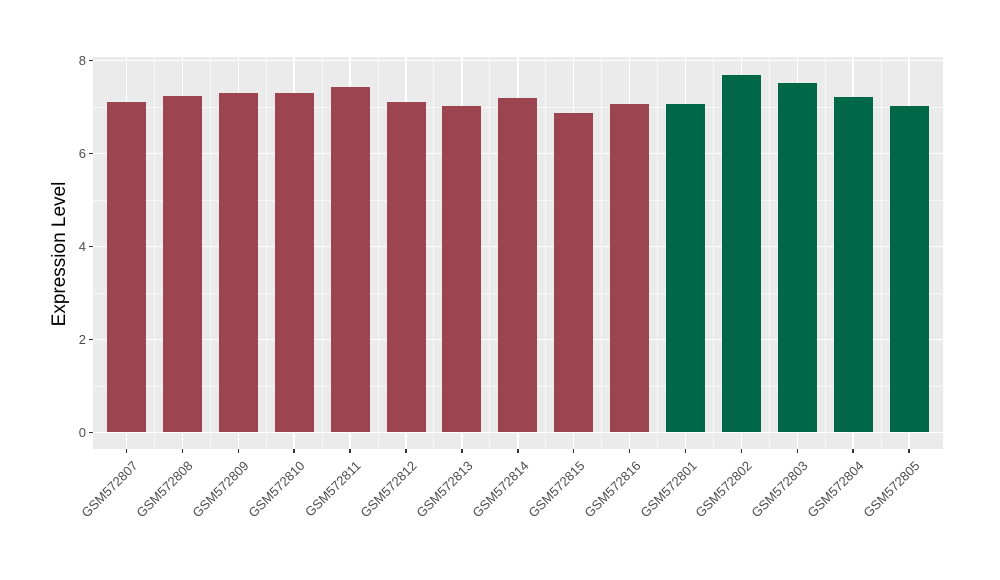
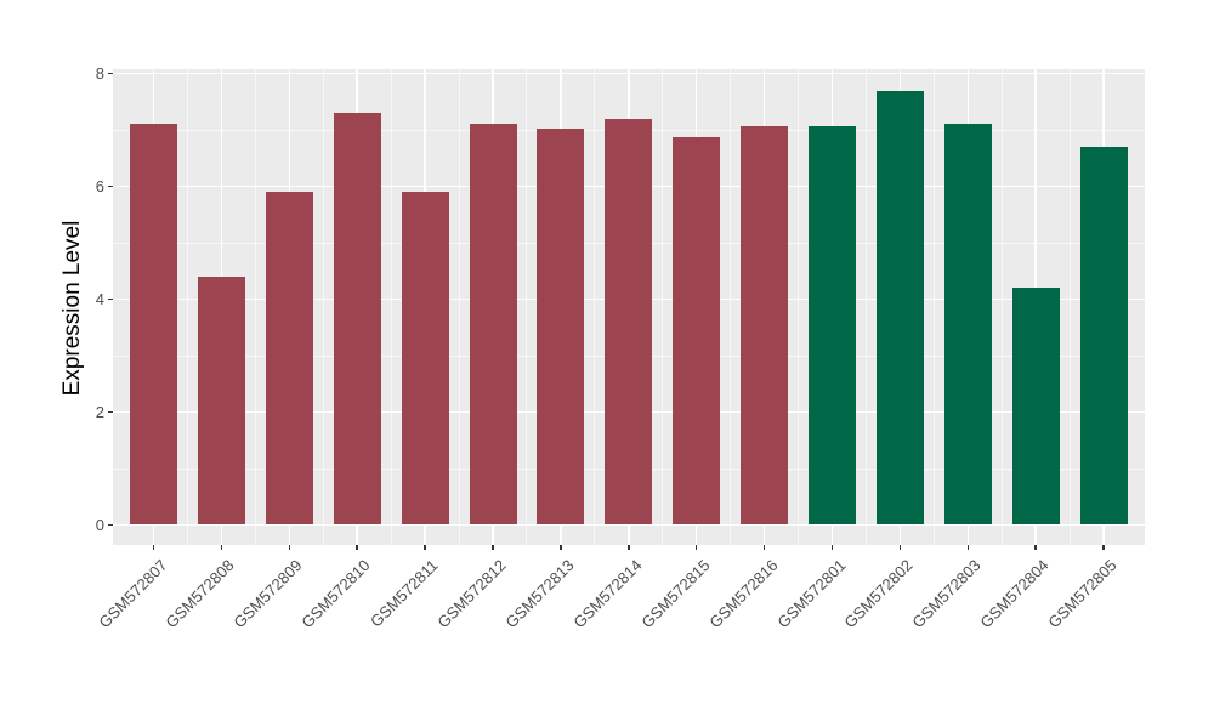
GSM572808: 7.2 -> 4.4
GSM572809: 7.3 -> 5.9
GSM572811: 7.4 -> 5.9
GSM572803: 7.5 -> 7.1
GSM572804: 7.2 -> 4.2
GSM572805: 7.0 -> 6.7
